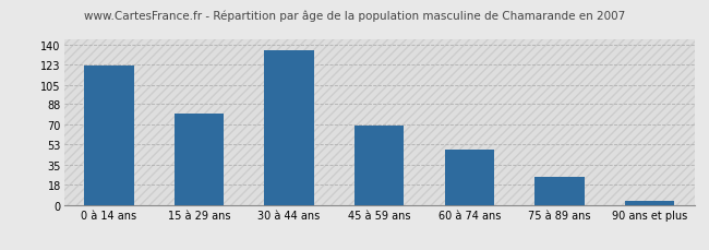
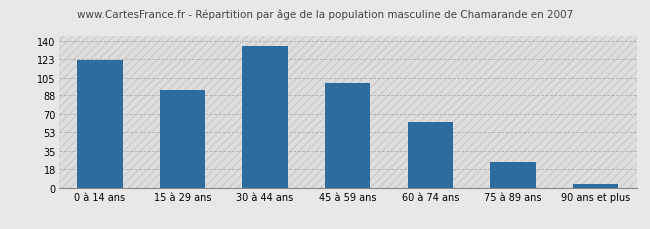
15 à 29 ans: 80 -> 93
45 à 59 ans: 69 -> 100
60 à 74 ans: 48 -> 63
